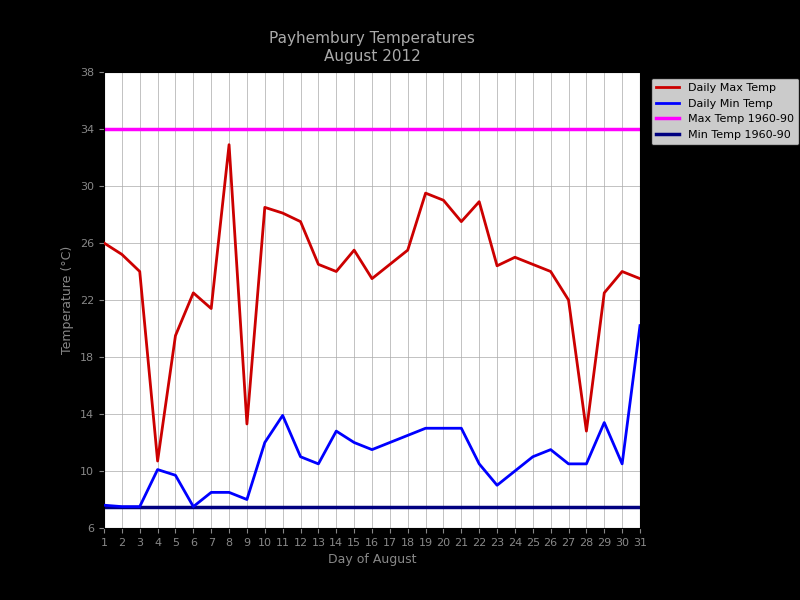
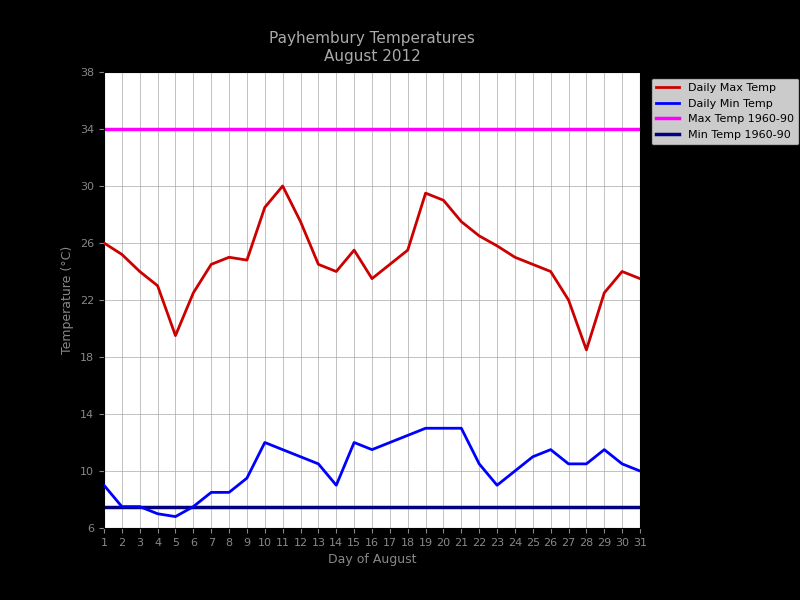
Daily Min Temp/1: 7.6 -> 9.0
Daily Max Temp/4: 10.7 -> 23.0
Daily Min Temp/4: 10.1 -> 7.0
Daily Min Temp/5: 9.7 -> 6.8
Daily Max Temp/7: 21.4 -> 24.5
Daily Max Temp/8: 32.9 -> 25.0
Daily Max Temp/9: 13.3 -> 24.8
Daily Min Temp/9: 8.0 -> 9.5
Daily Max Temp/11: 28.1 -> 30.0
Daily Min Temp/11: 13.9 -> 11.5
Daily Min Temp/14: 12.8 -> 9.0
Daily Max Temp/22: 28.9 -> 26.5
Daily Max Temp/23: 24.4 -> 25.8
Daily Max Temp/28: 12.8 -> 18.5
Daily Min Temp/29: 13.4 -> 11.5
Daily Min Temp/31: 20.2 -> 10.0
